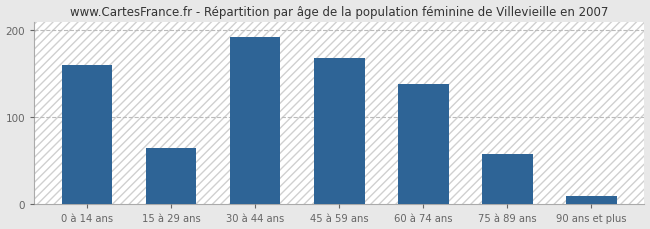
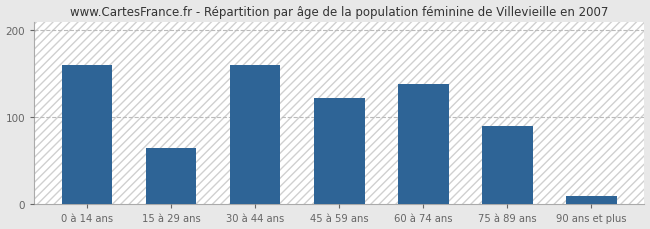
30 à 44 ans: 192 -> 160
45 à 59 ans: 168 -> 122
75 à 89 ans: 58 -> 90
